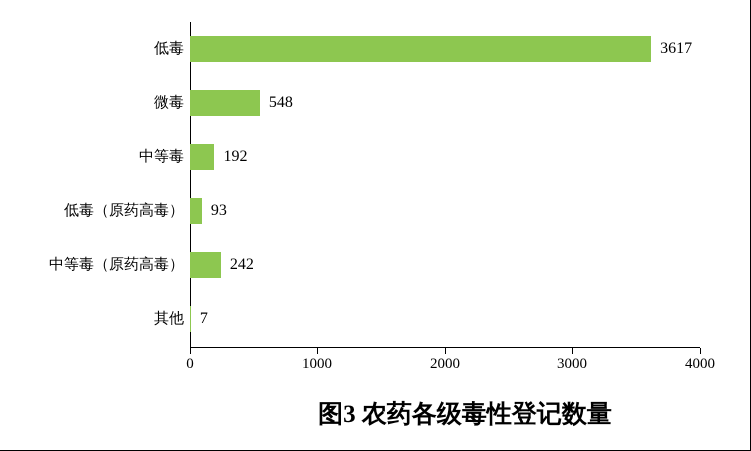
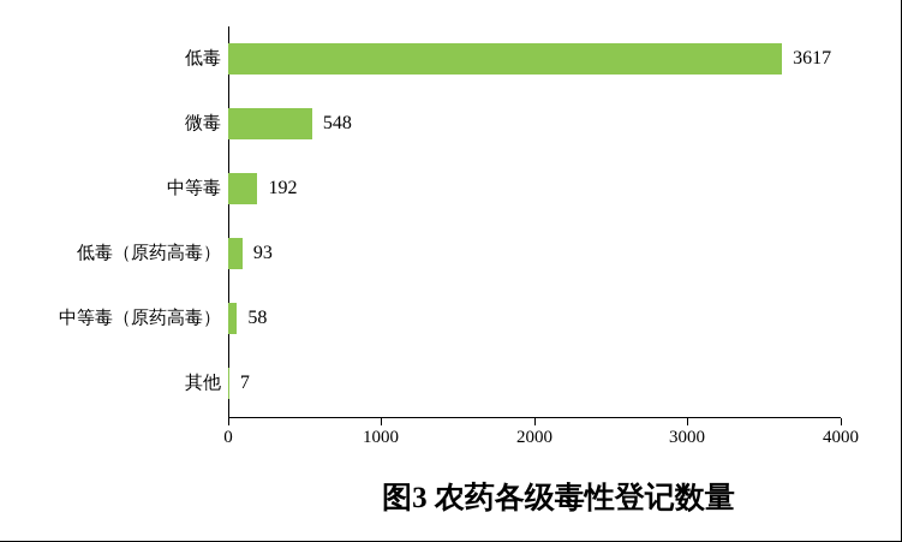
中等毒（原药高毒）: 242 -> 58
